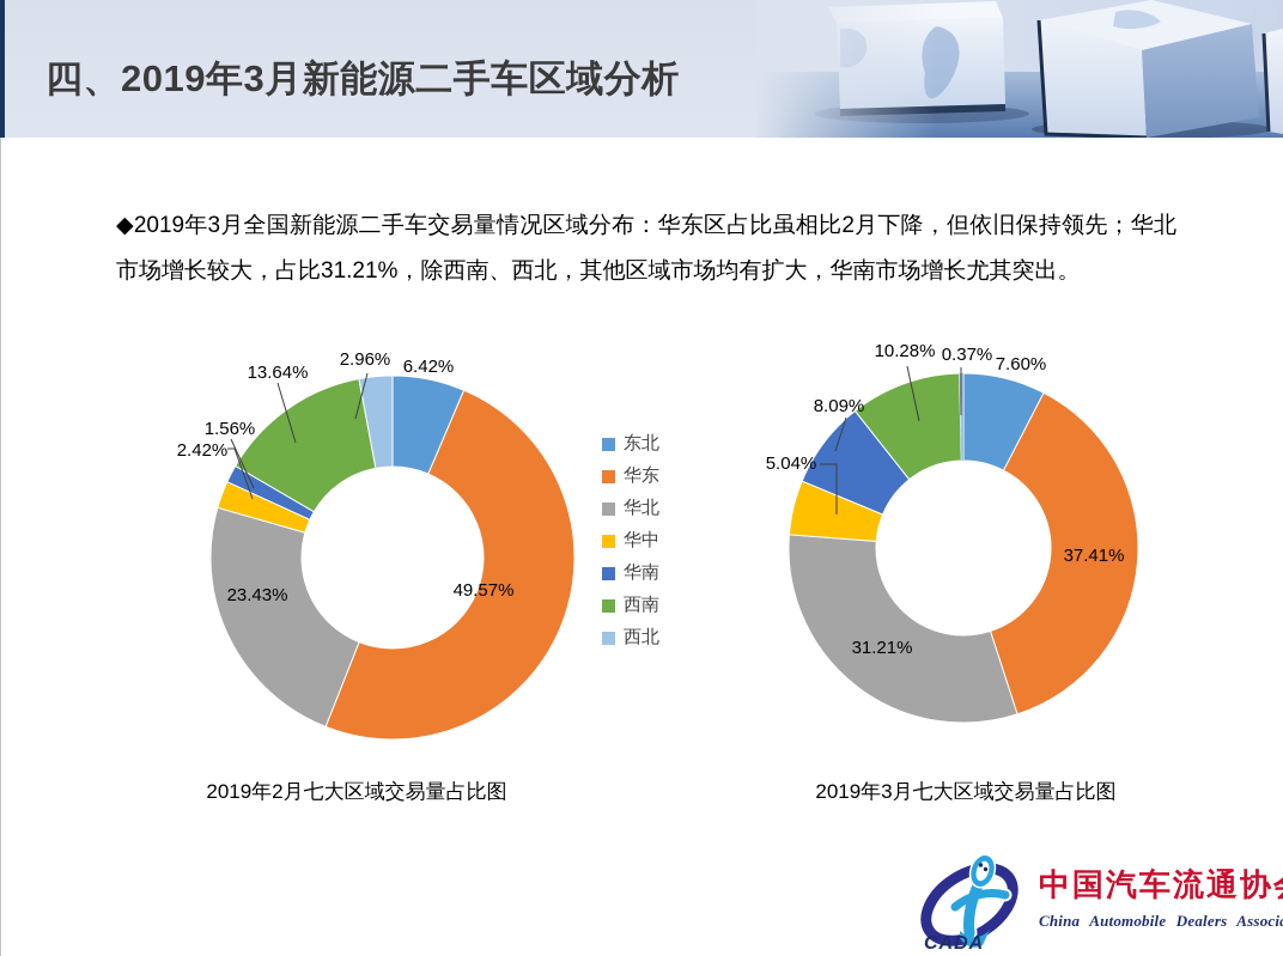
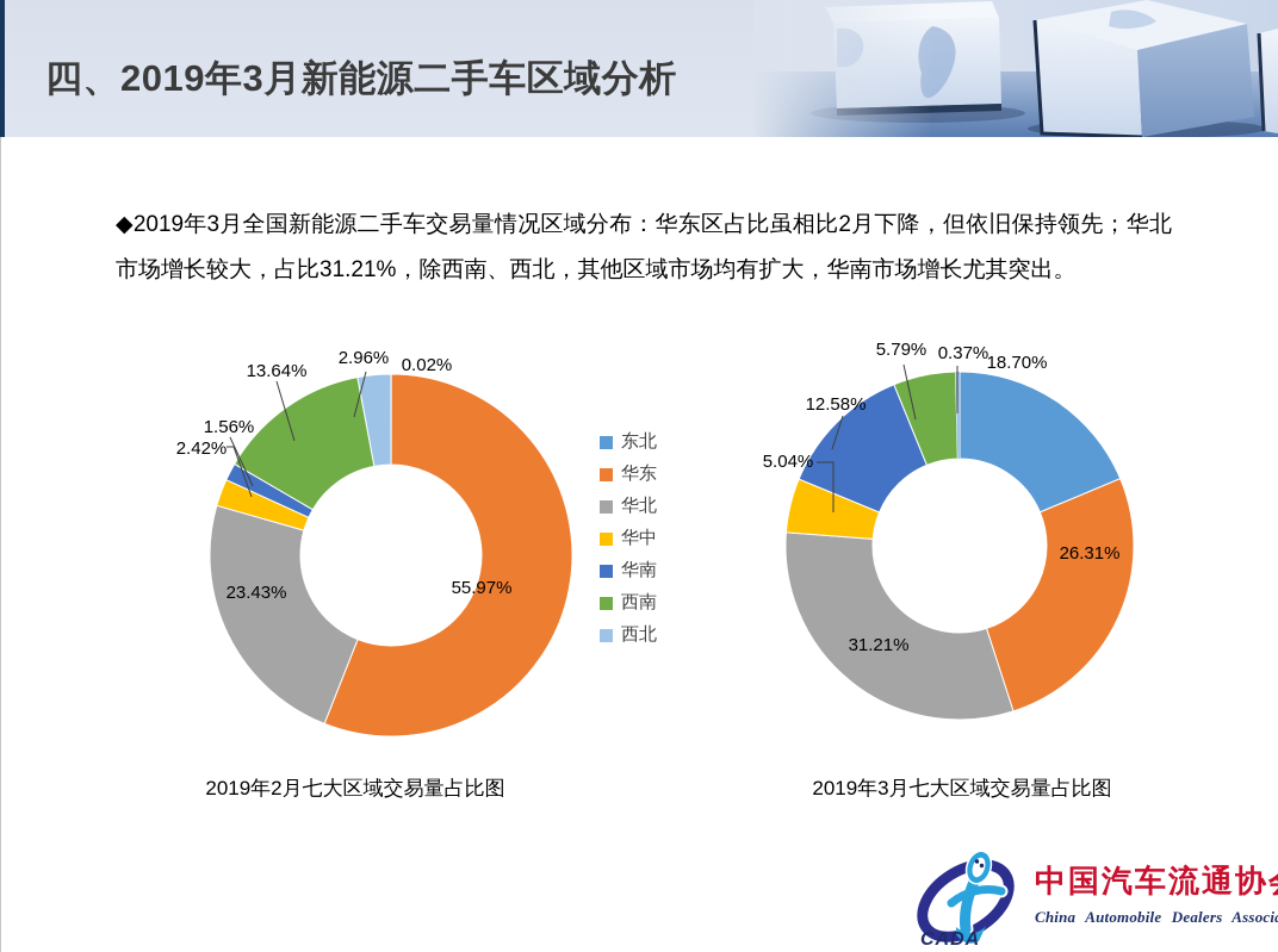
2019年2月七大区域交易量占比图/东北: 6.42% -> 0.02%
2019年2月七大区域交易量占比图/华东: 49.57% -> 55.97%
2019年3月七大区域交易量占比图/东北: 7.60% -> 18.70%
2019年3月七大区域交易量占比图/华东: 37.41% -> 26.31%
2019年3月七大区域交易量占比图/华南: 8.09% -> 12.58%
2019年3月七大区域交易量占比图/西南: 10.28% -> 5.79%
